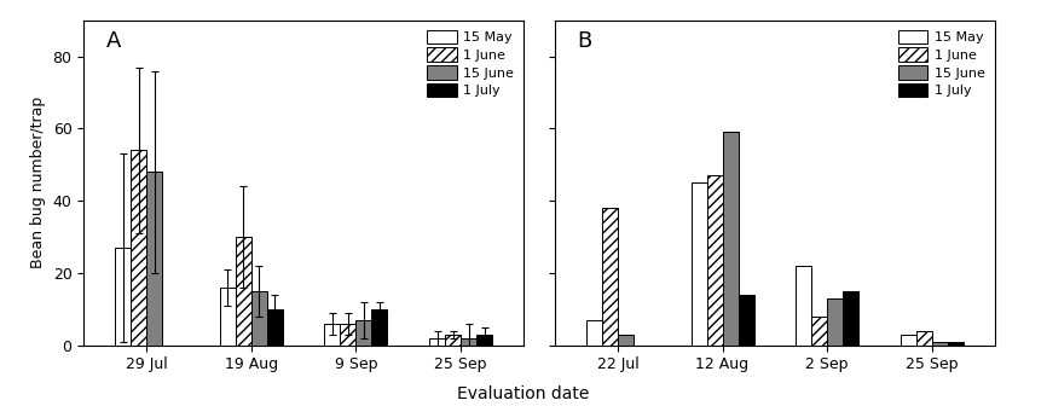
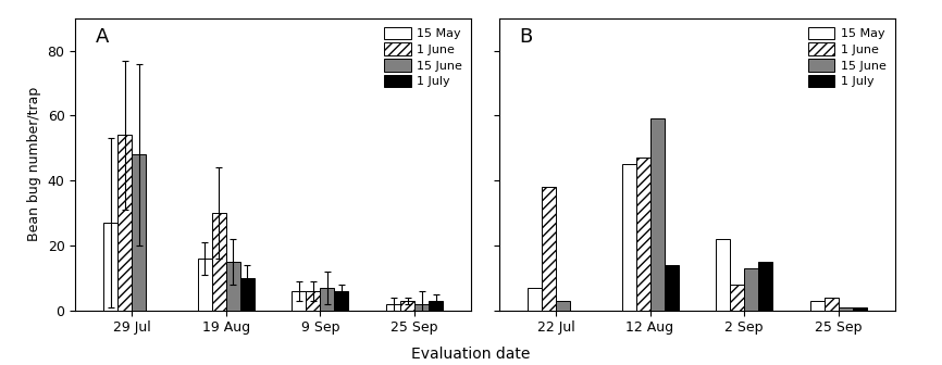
1 July/9 Sep: 10 -> 6
